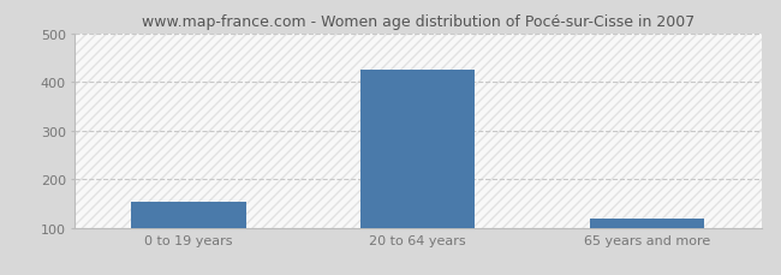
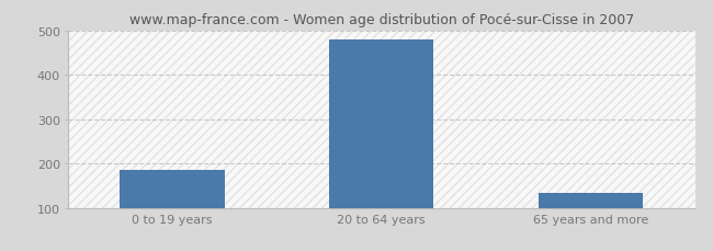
0 to 19 years: 155 -> 185
20 to 64 years: 425 -> 480
65 years and more: 120 -> 135
